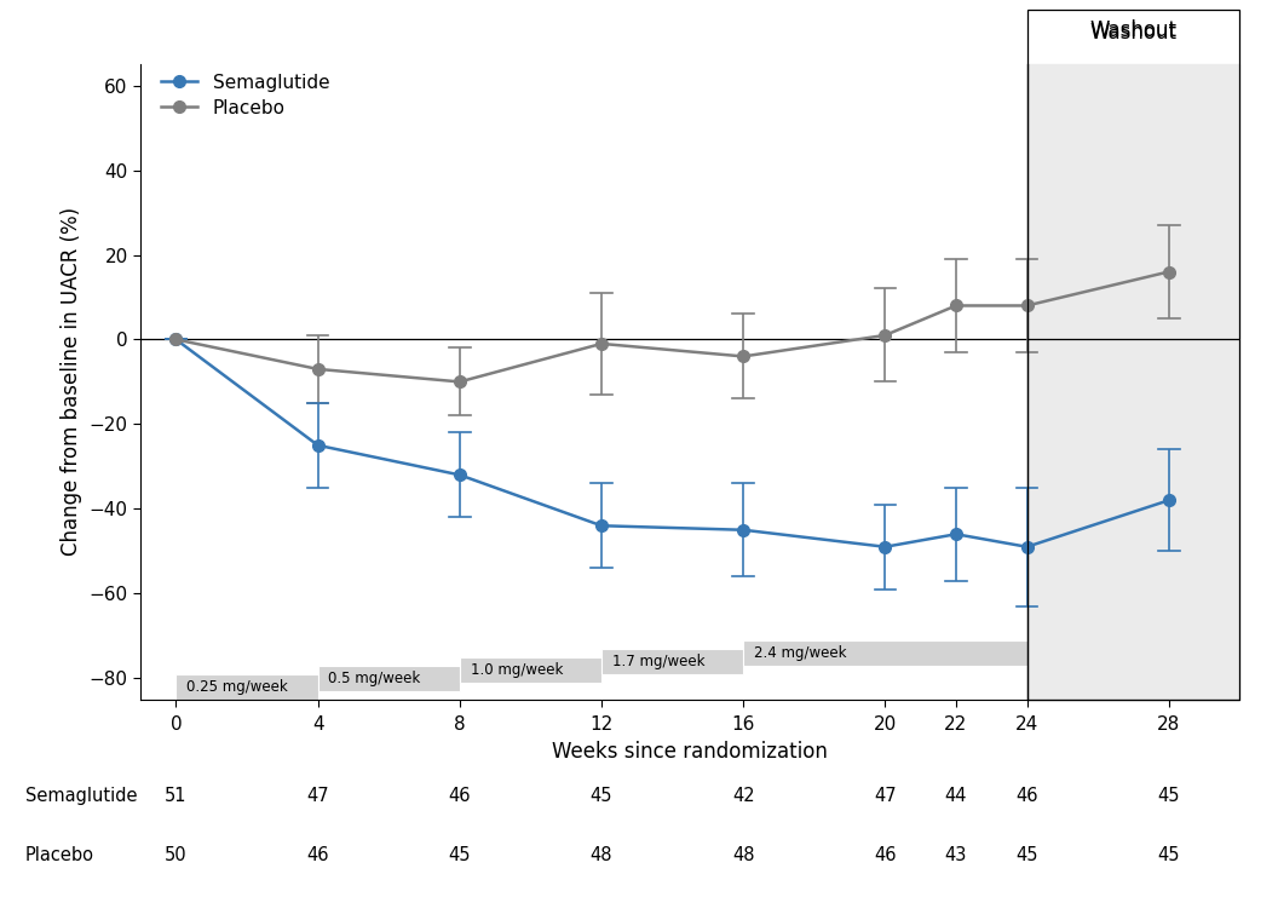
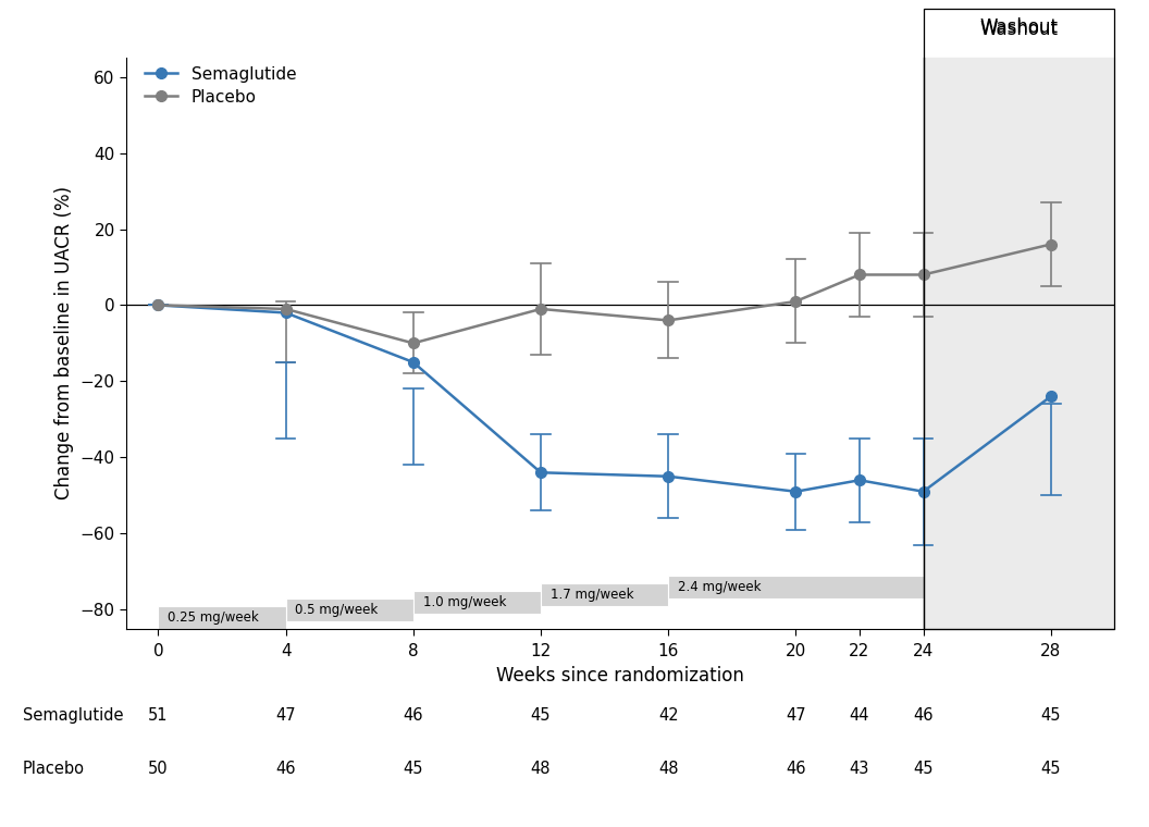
Semaglutide/4: -25 -> -2
Placebo/4: -7 -> -1
Semaglutide/8: -32 -> -15
Semaglutide/28: -38 -> -24
